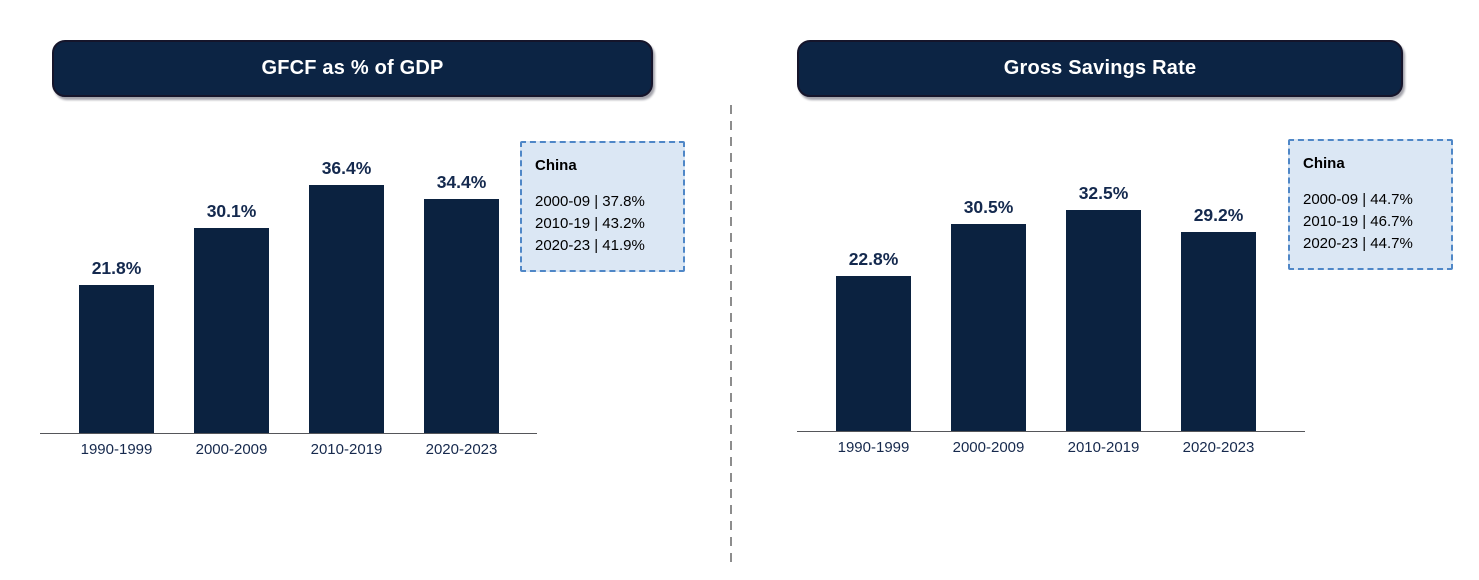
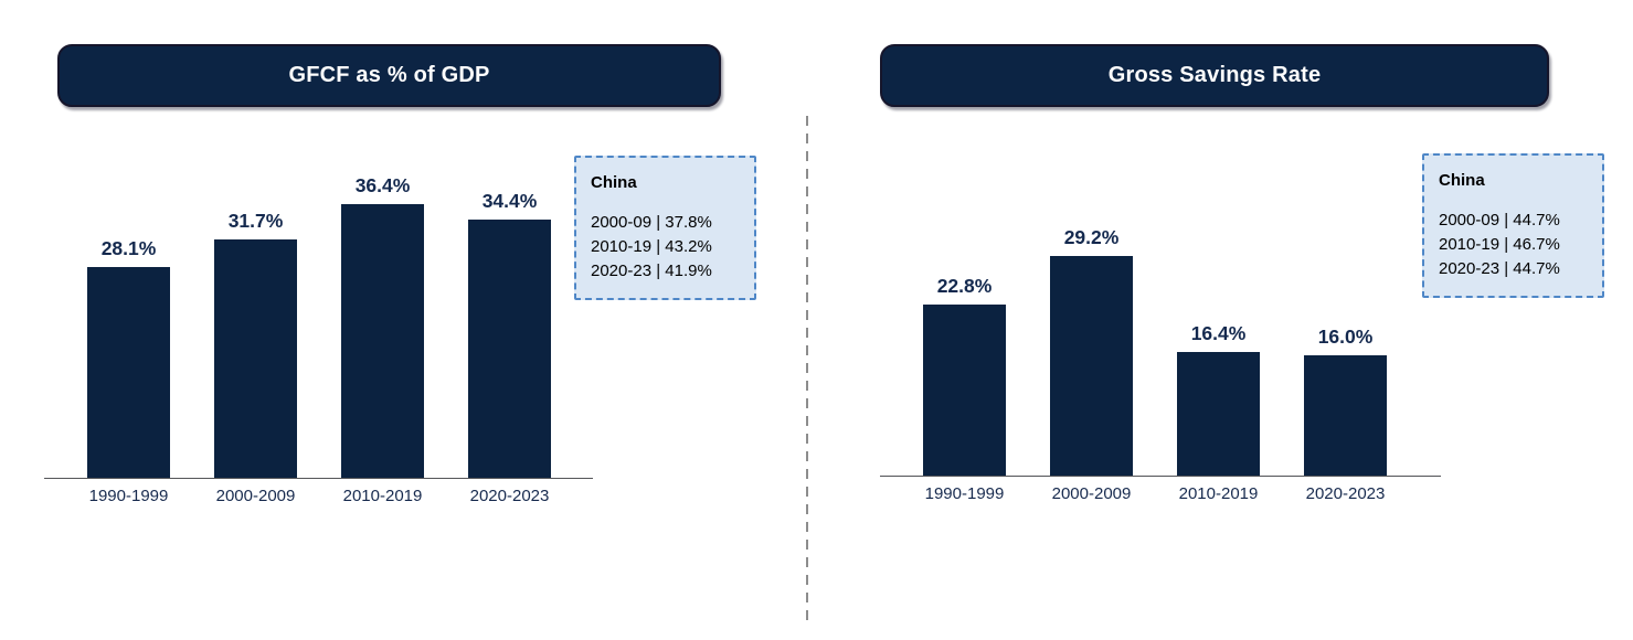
GFCF as % of GDP/1990-1999: 21.8% -> 28.1%
GFCF as % of GDP/2000-2009: 30.1% -> 31.7%
Gross Savings Rate/2000-2009: 30.5% -> 29.2%
Gross Savings Rate/2010-2019: 32.5% -> 16.4%
Gross Savings Rate/2020-2023: 29.2% -> 16.0%
